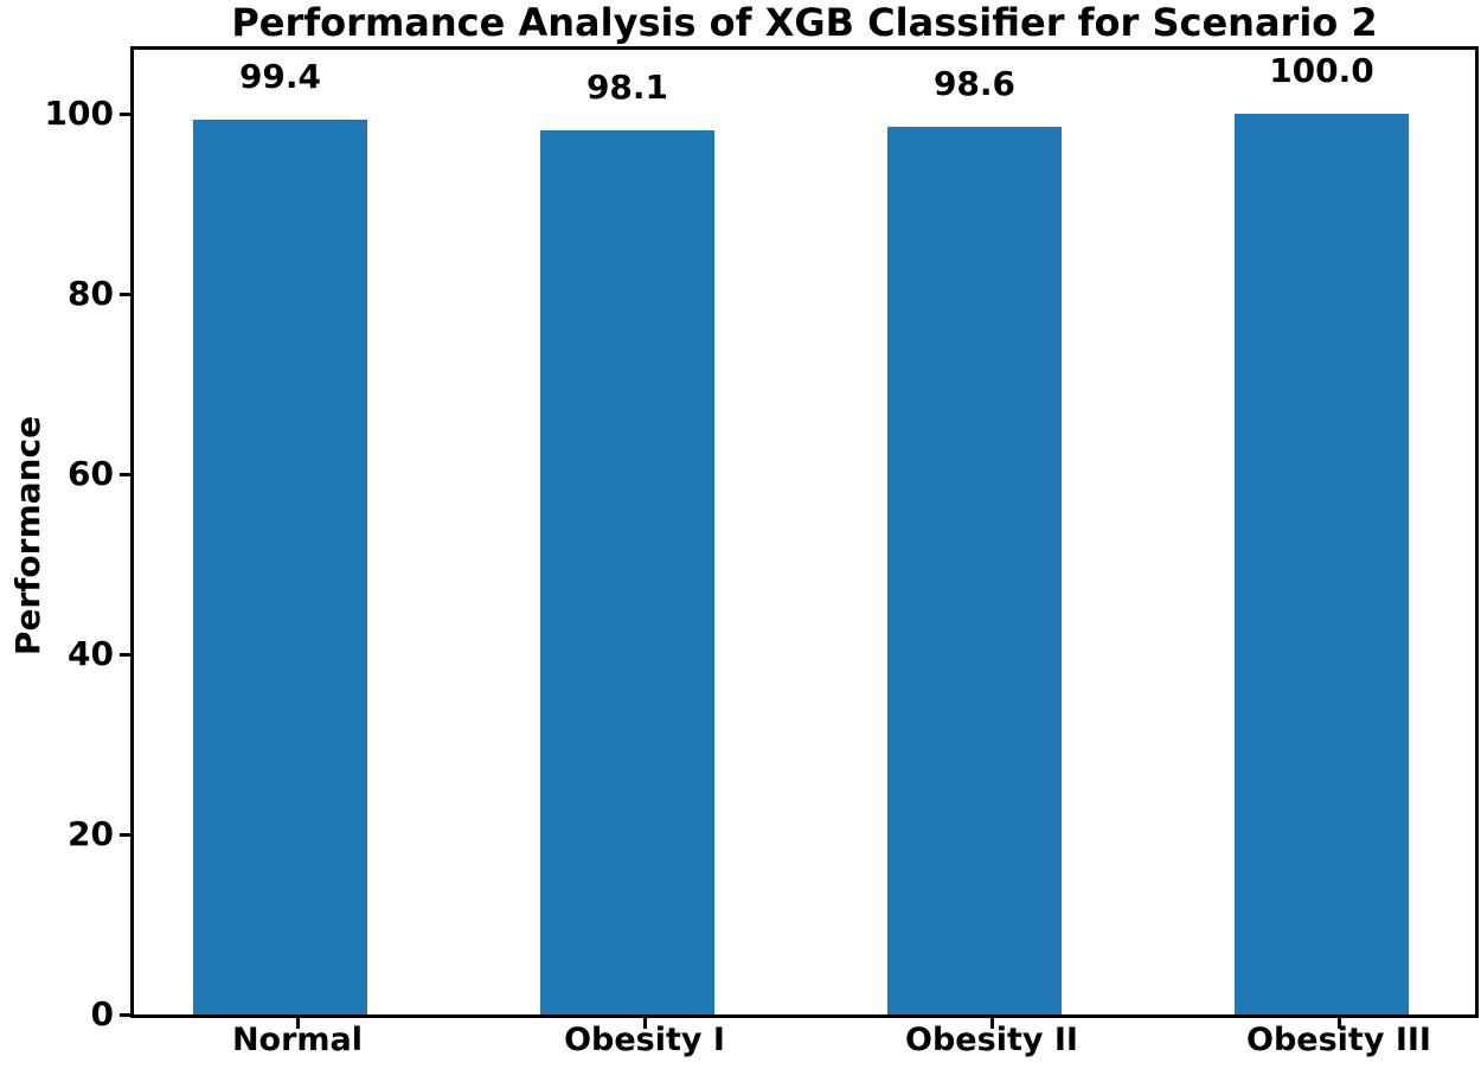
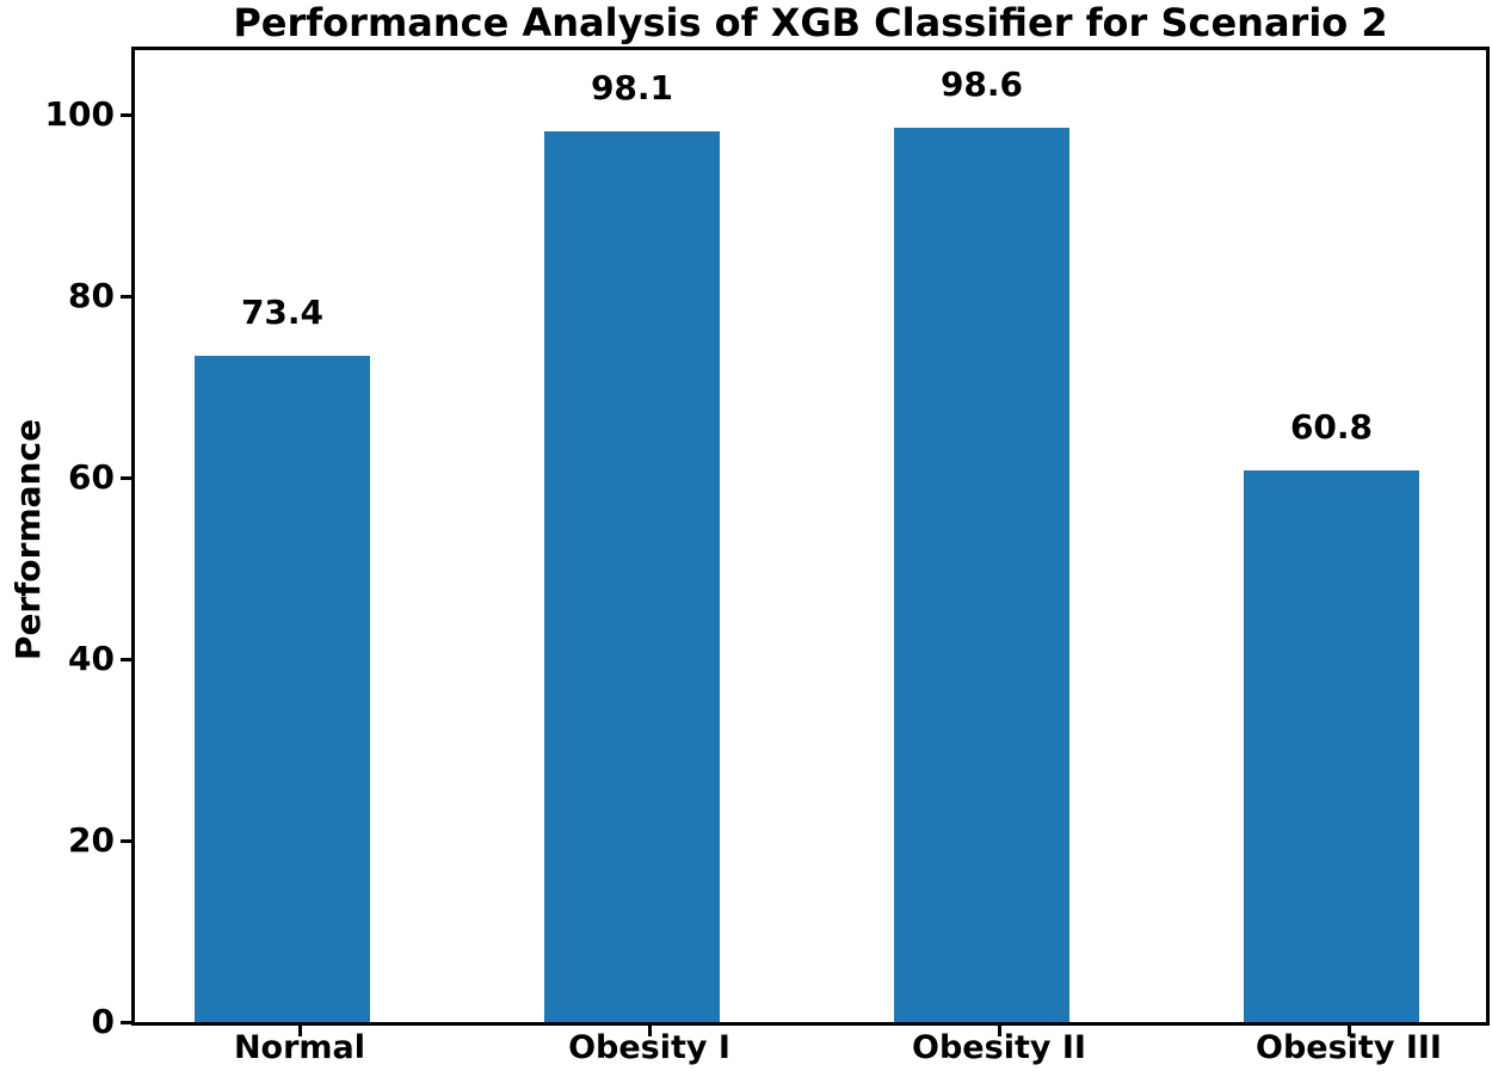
Normal: 99.4 -> 73.4
Obesity III: 100.0 -> 60.8
